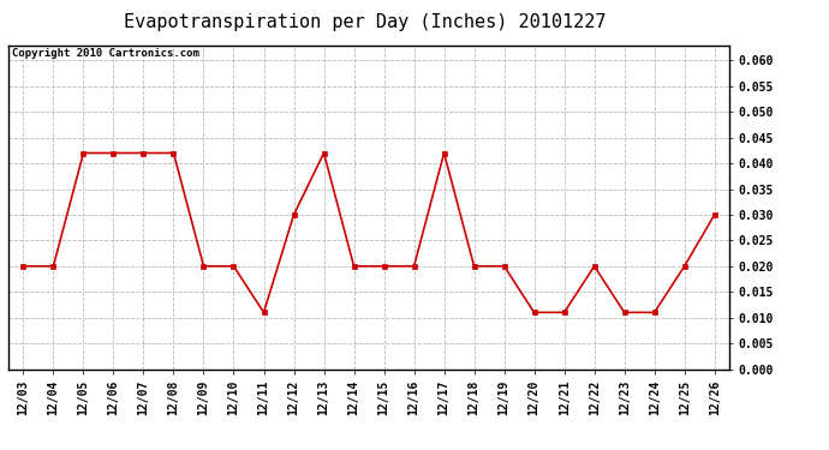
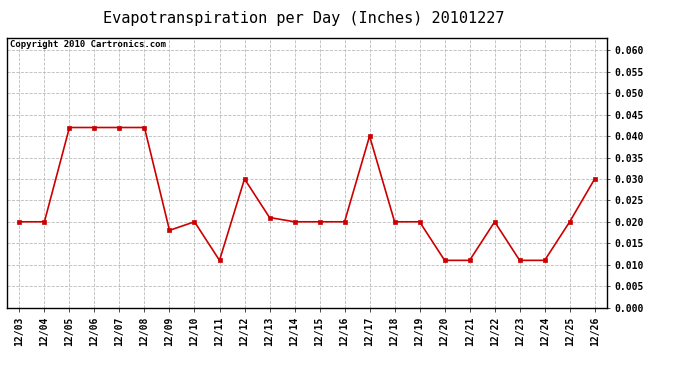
12/09: 0.020 -> 0.018
12/13: 0.042 -> 0.021
12/17: 0.042 -> 0.040
